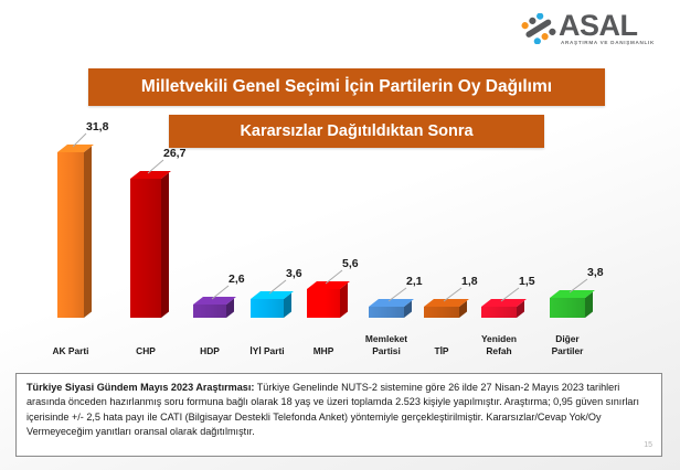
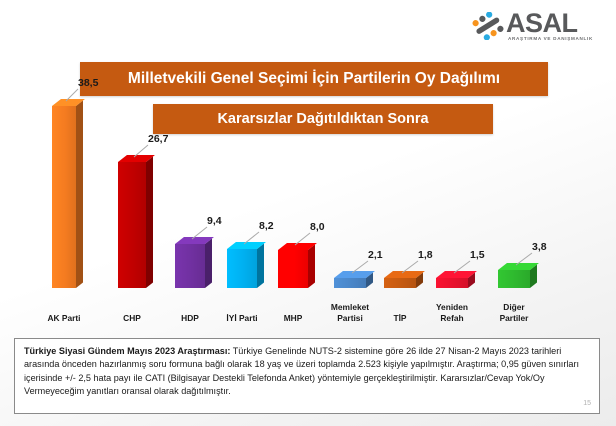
AK Parti: 31,8 -> 38,5
HDP: 2,6 -> 9,4
İYİ Parti: 3,6 -> 8,2
MHP: 5,6 -> 8,0
